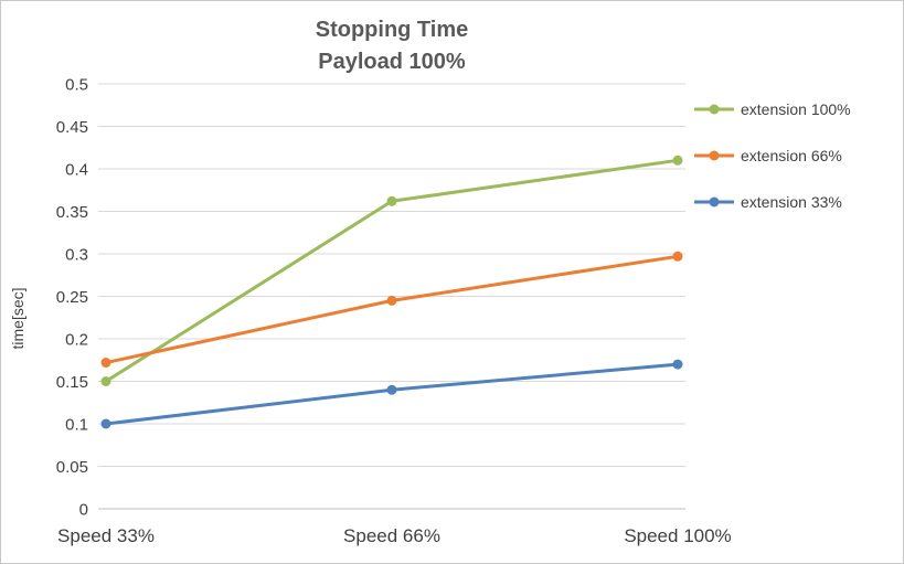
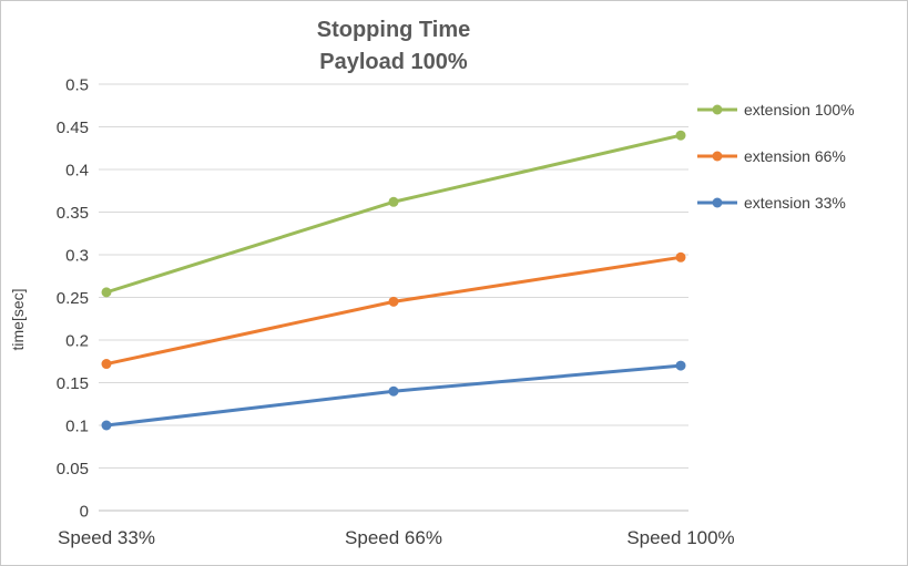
extension 100%/Speed 33%: 0.15 -> 0.26
extension 100%/Speed 100%: 0.41 -> 0.44
